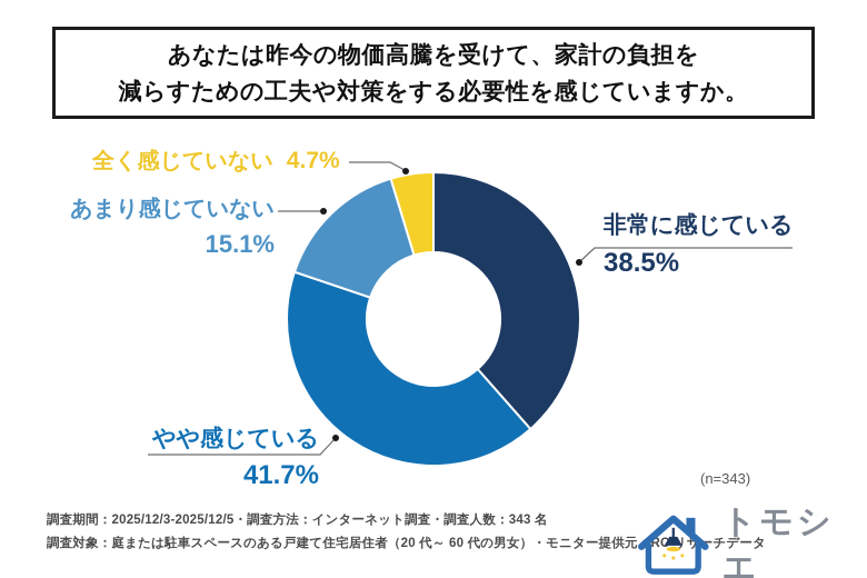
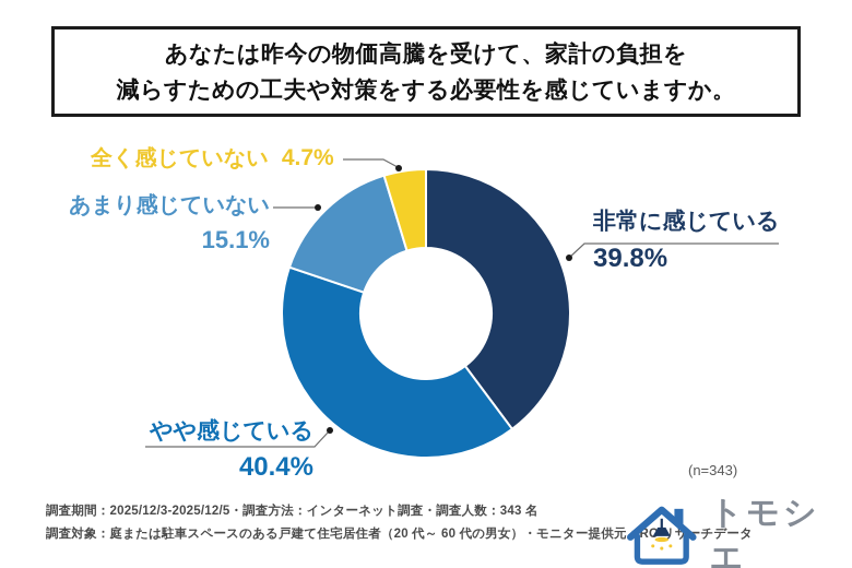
非常に感じている: 38.5% -> 39.8%
やや感じている: 41.7% -> 40.4%
